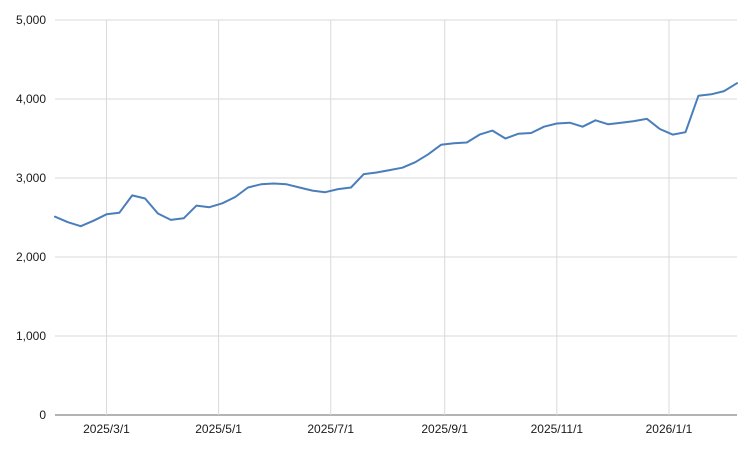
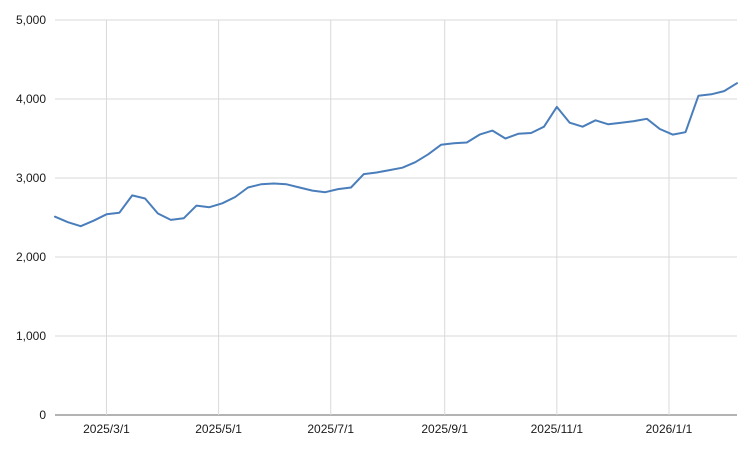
2025/11/1: 3700 -> 3900
